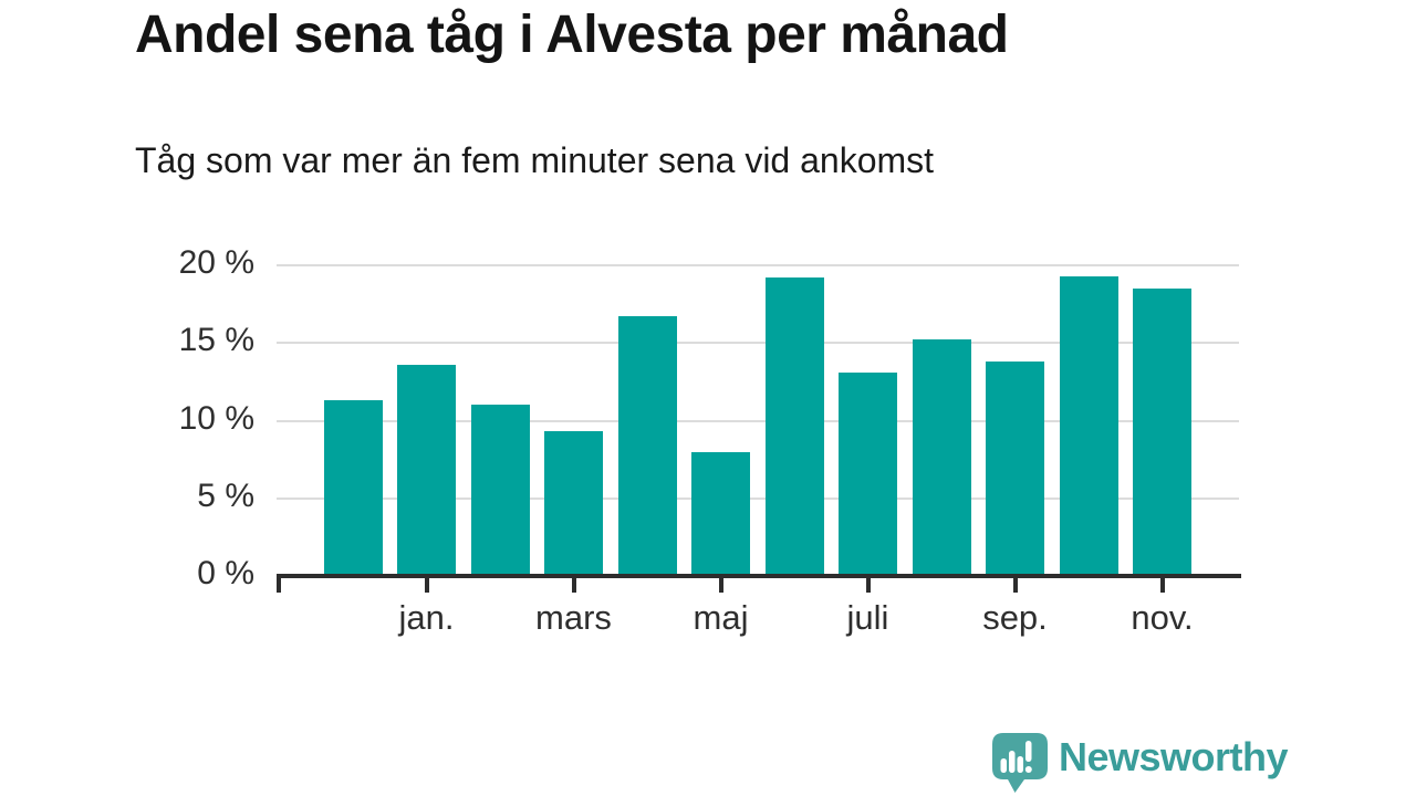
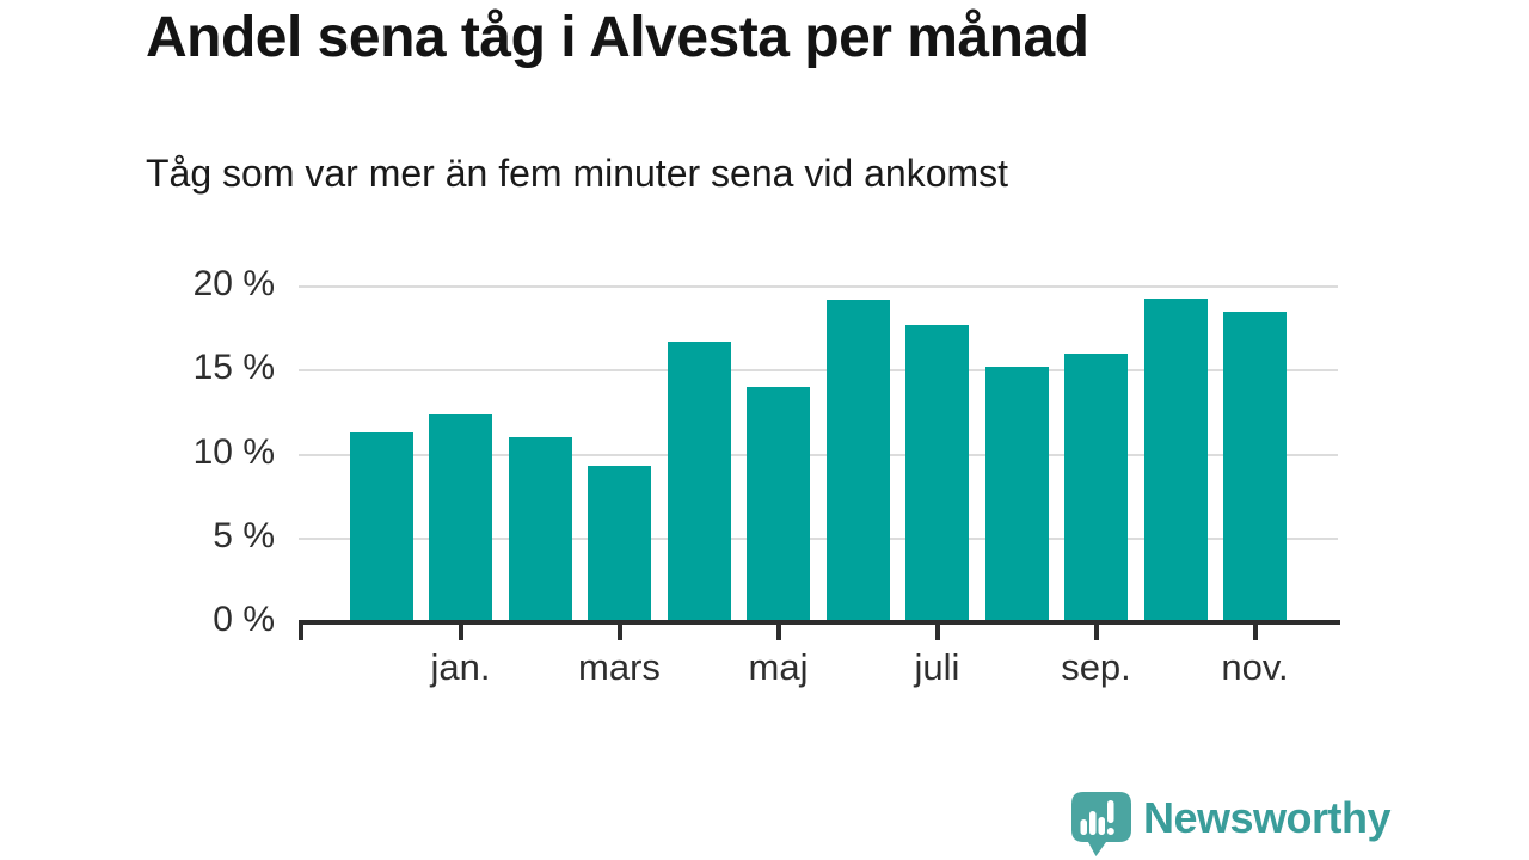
jan.: 13.6% -> 12.4%
maj: 8.0% -> 14.0%
juli: 13.1% -> 17.7%
sep.: 13.8% -> 16.0%
